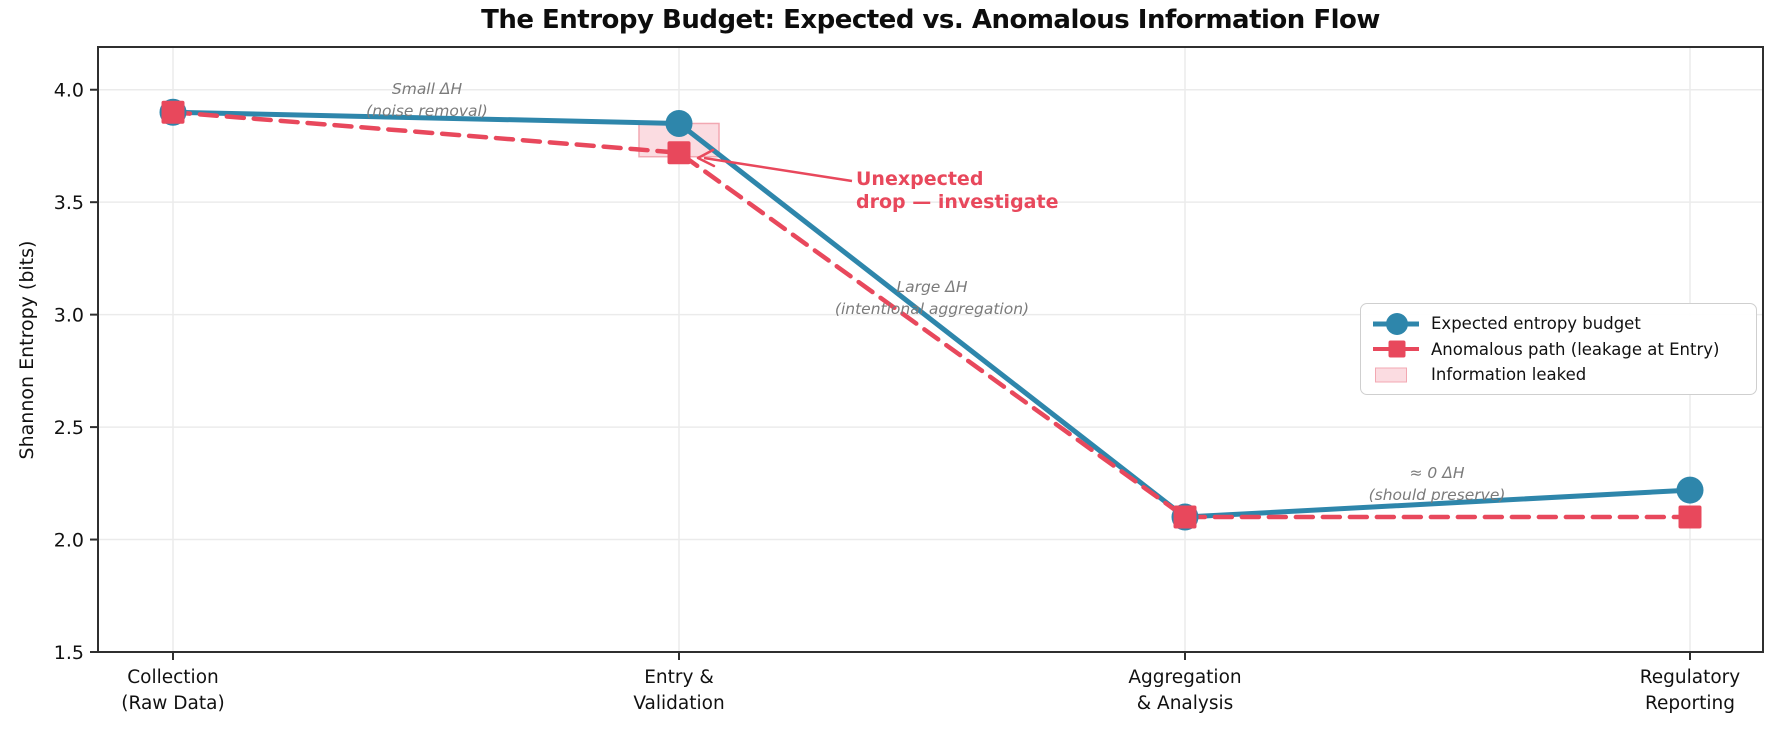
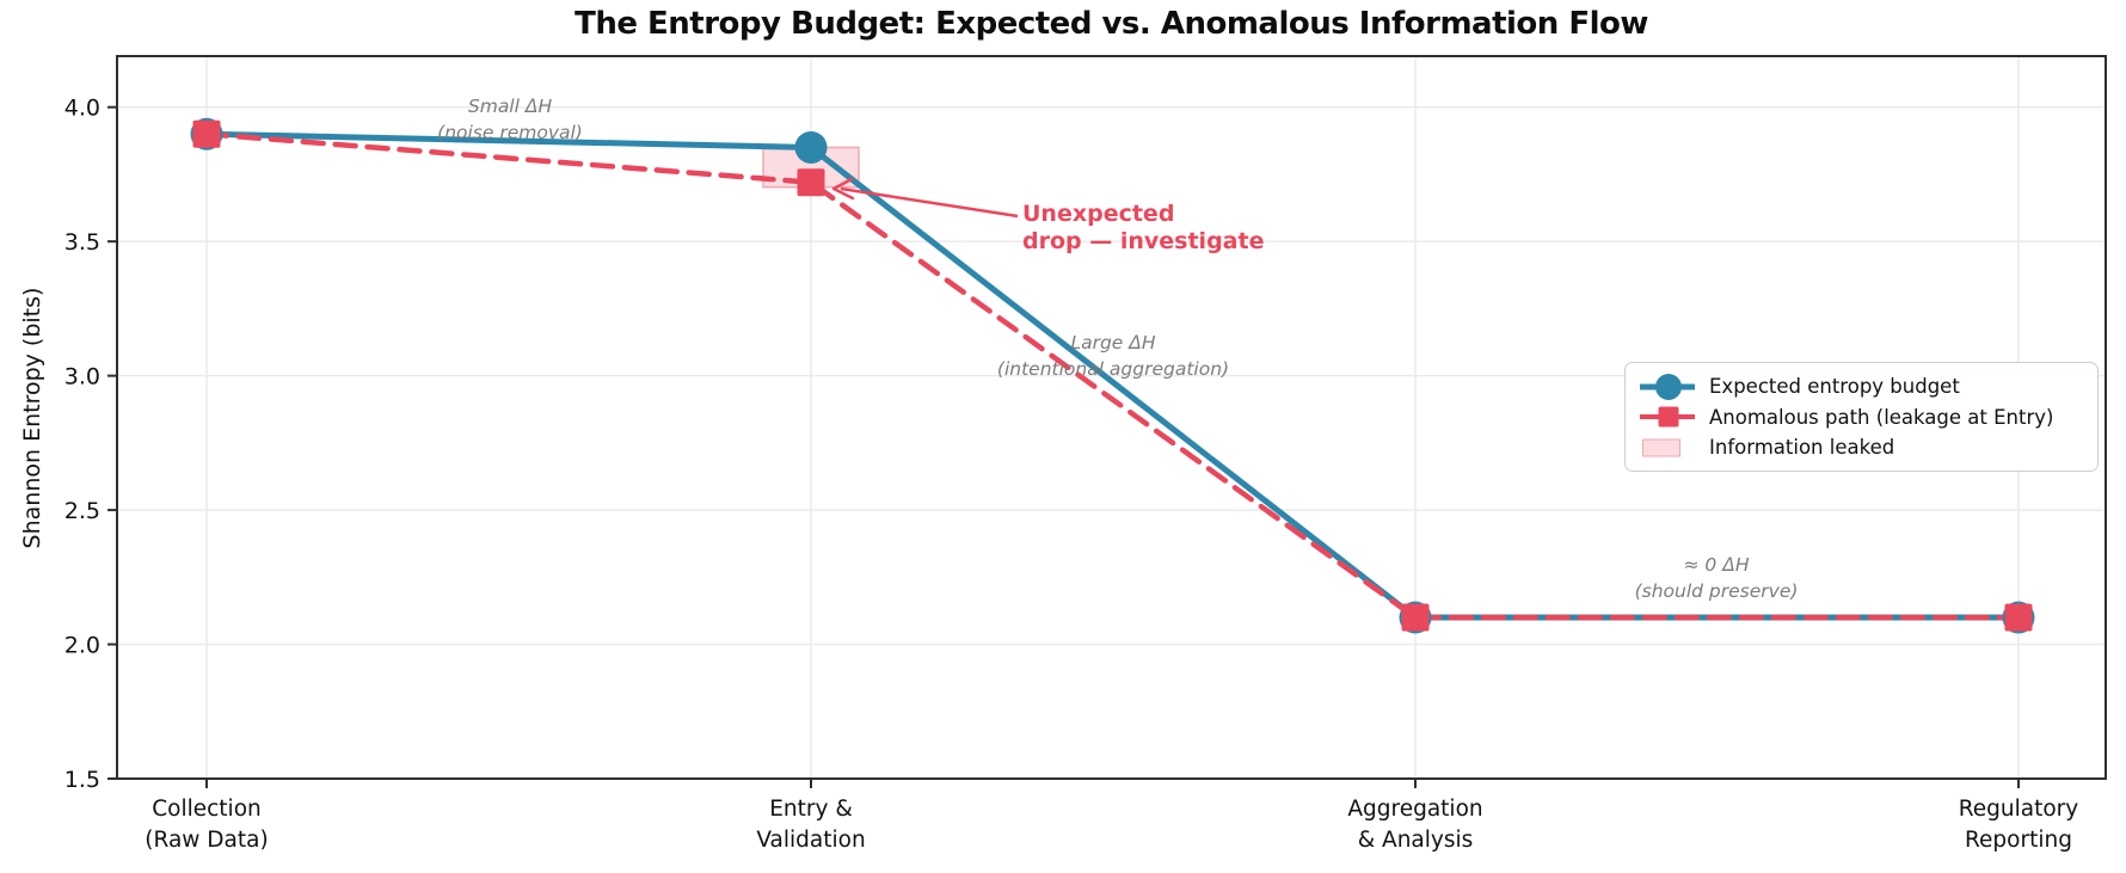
Expected entropy budget/Regulatory Reporting: 2.22 -> 2.10
